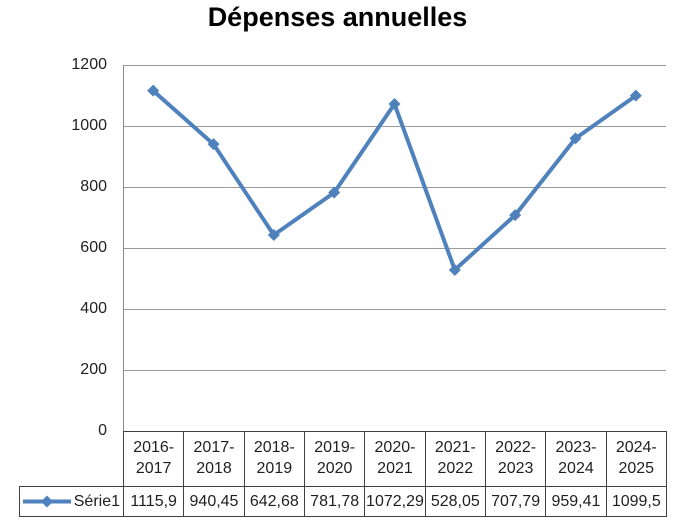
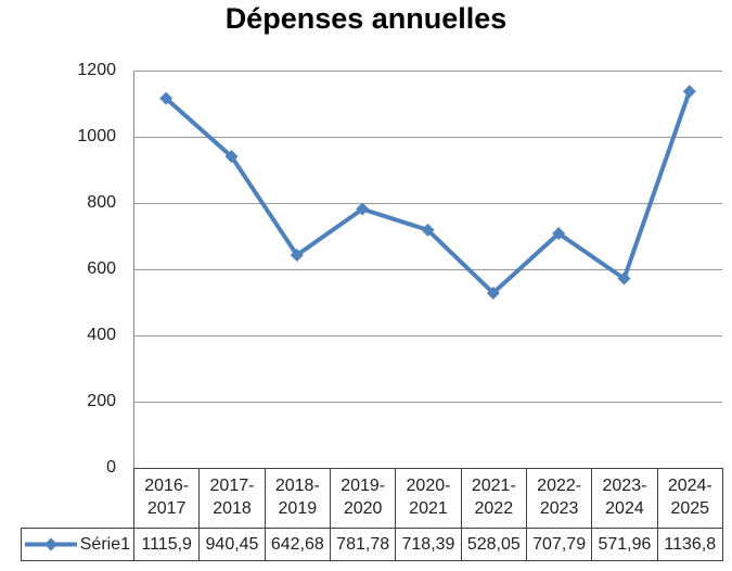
2020-2021: 1072,29 -> 718,39
2023-2024: 959,41 -> 571,96
2024-2025: 1099,5 -> 1136,8
